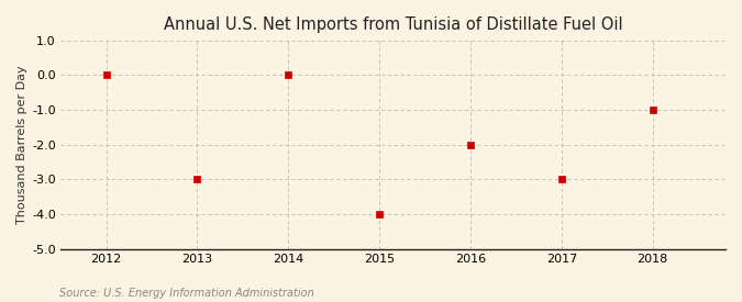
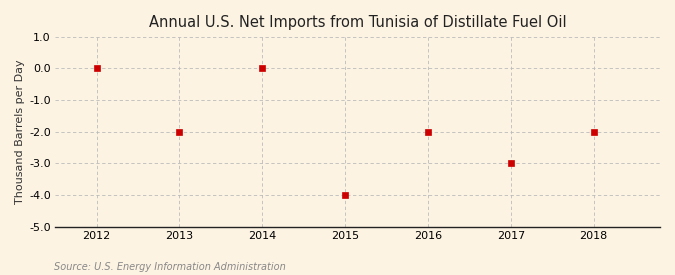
2013: -3 -> -2
2018: -1 -> -2
